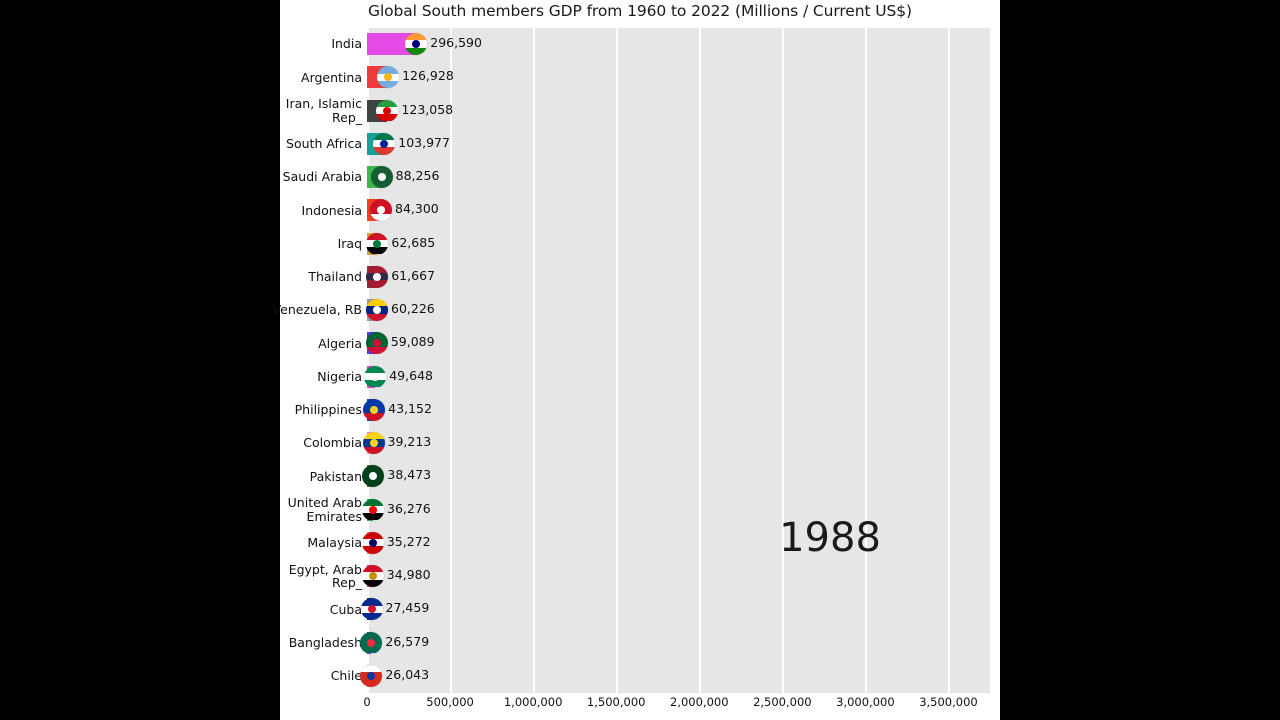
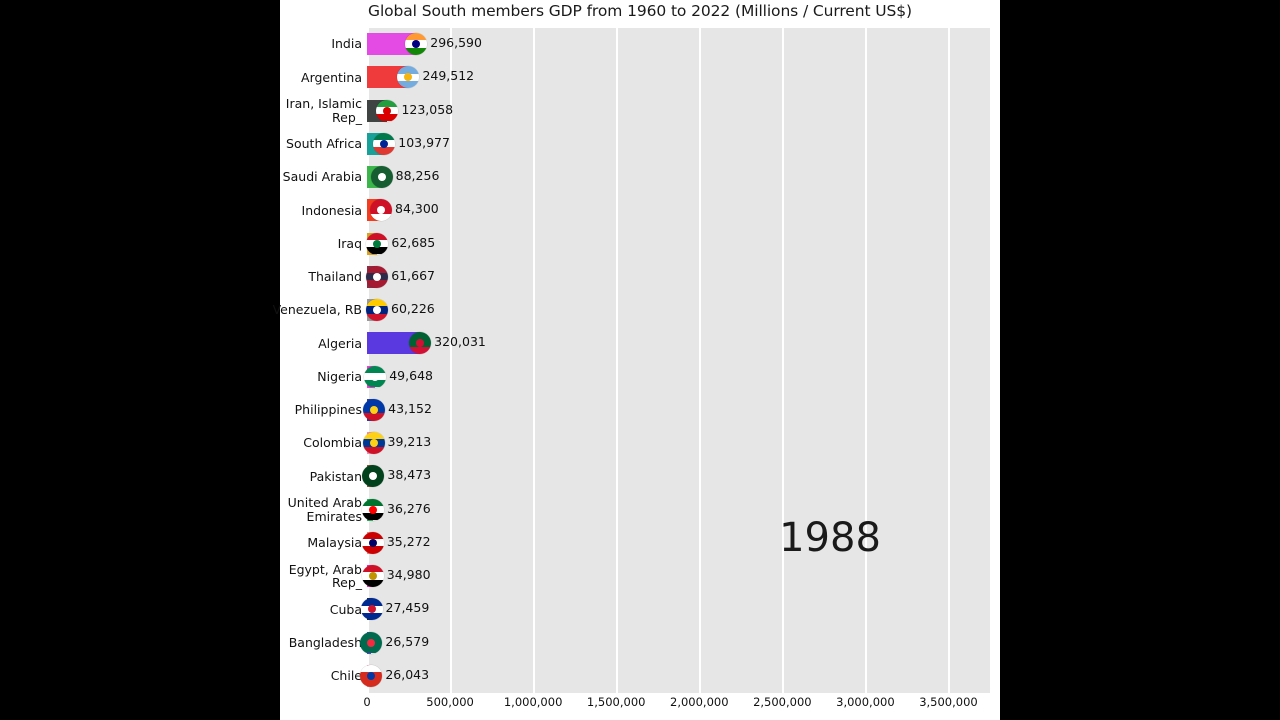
Argentina: 126,928 -> 249,512
Algeria: 59,089 -> 320,031
